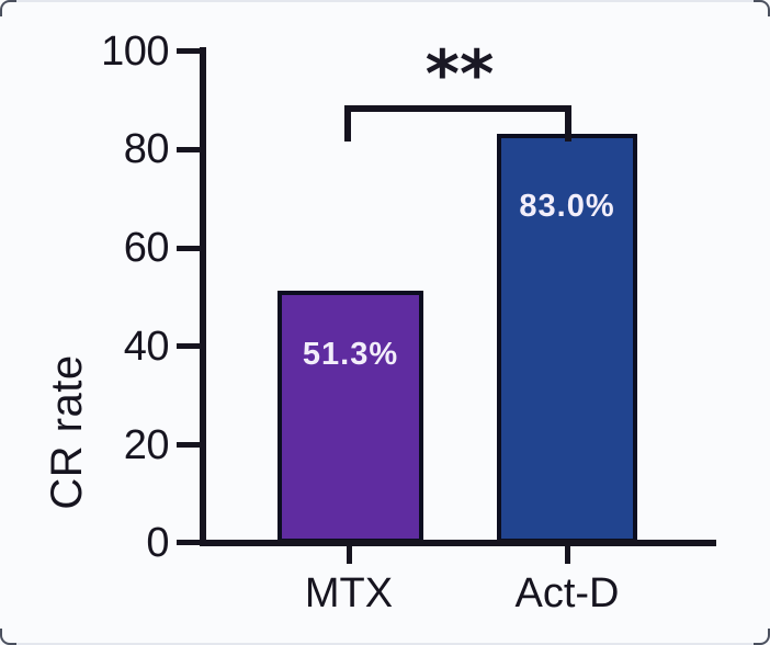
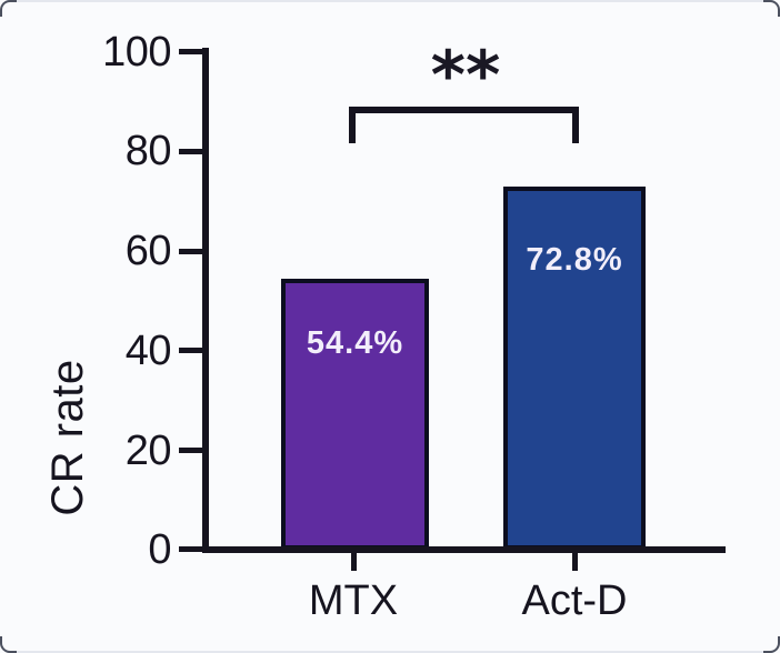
MTX: 51.3% -> 54.4%
Act-D: 83.0% -> 72.8%
